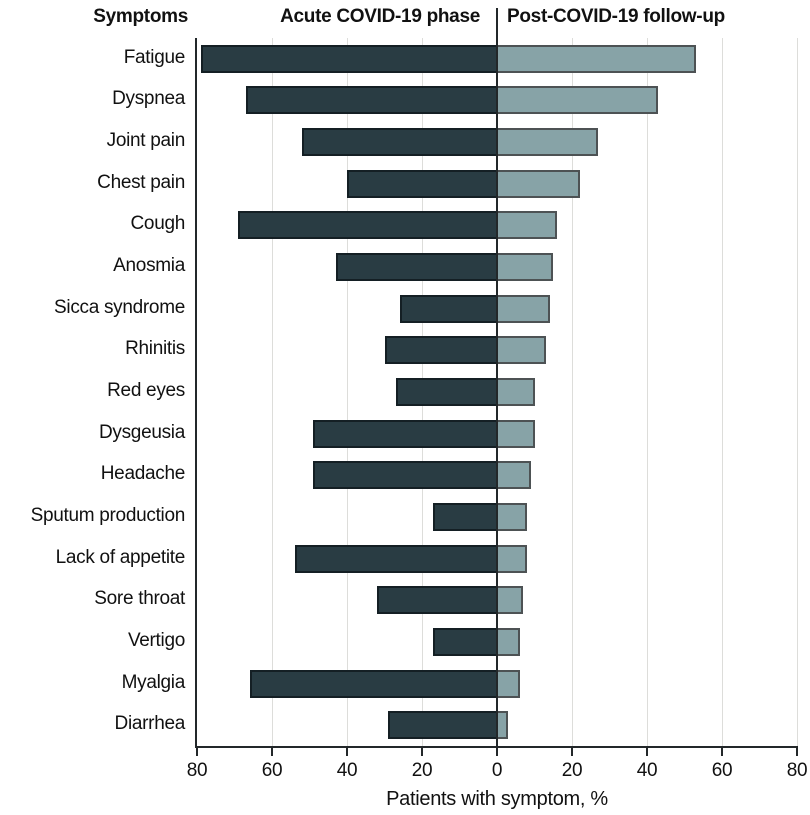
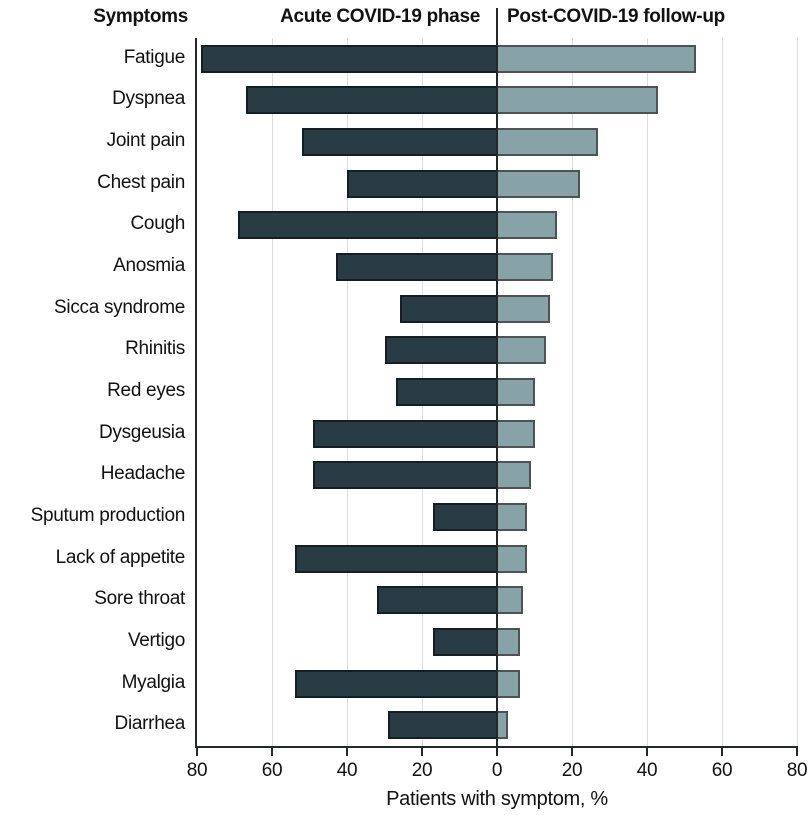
Acute COVID-19 phase/Myalgia: 66 -> 54
